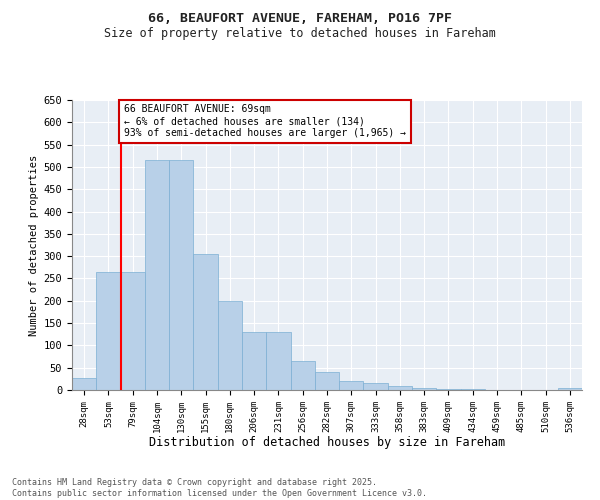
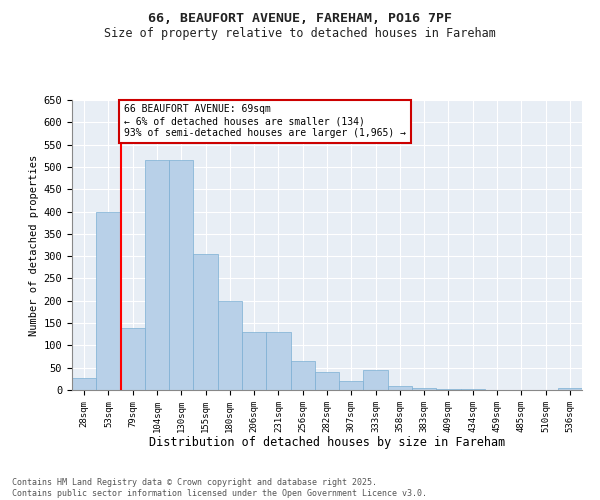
53sqm: 265 -> 400
79sqm: 265 -> 140
333sqm: 15 -> 45
